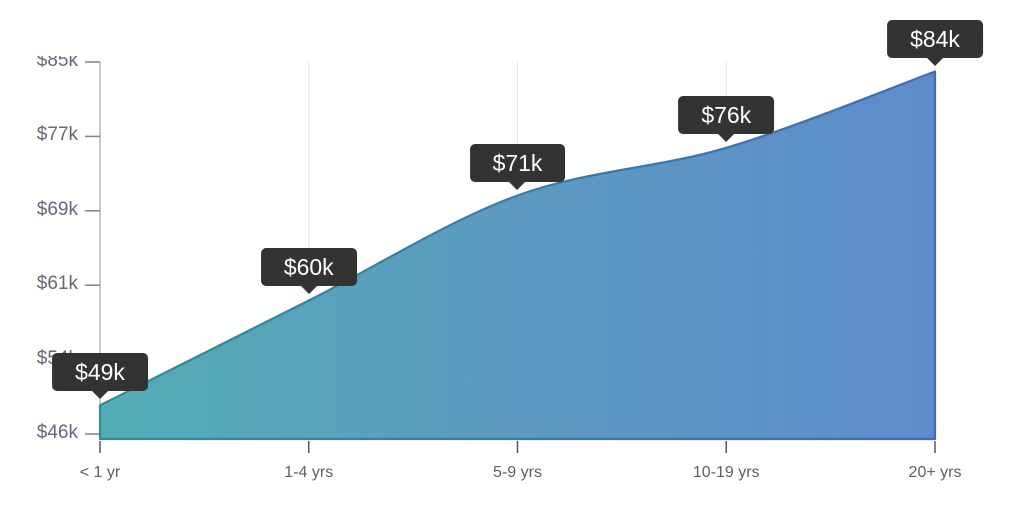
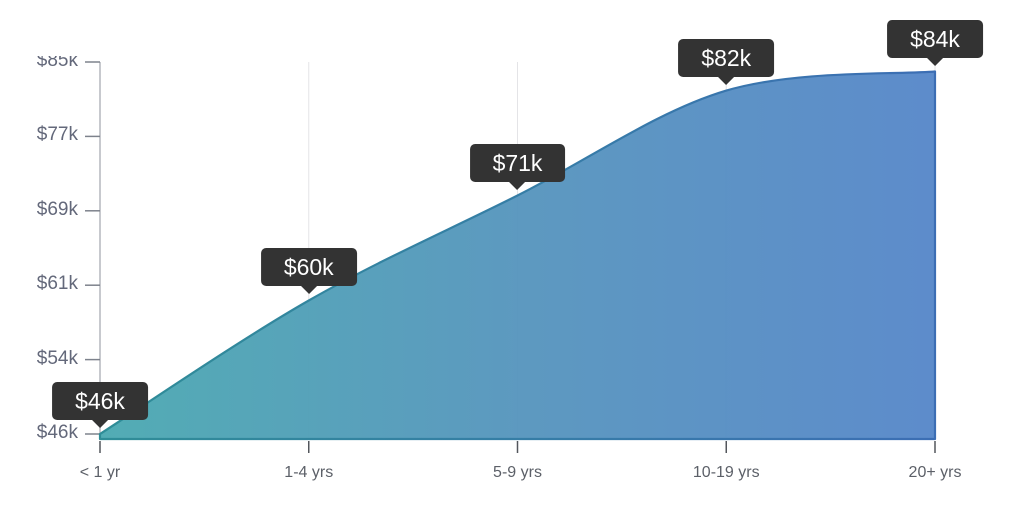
< 1 yr: $49k -> $46k
10-19 yrs: $76k -> $82k
